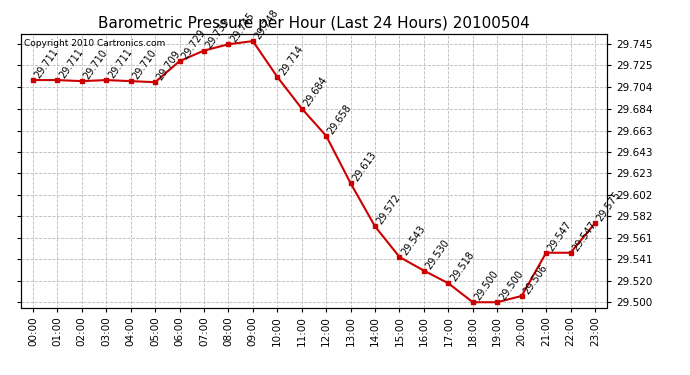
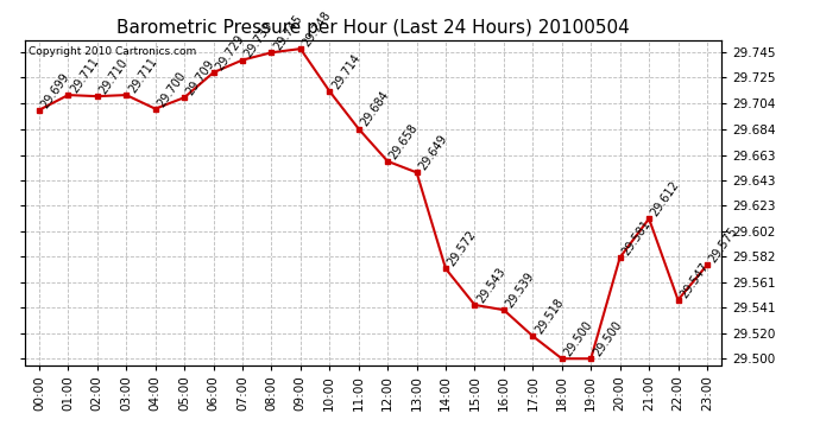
00:00: 29.711 -> 29.699
04:00: 29.710 -> 29.700
13:00: 29.613 -> 29.649
16:00: 29.530 -> 29.539
20:00: 29.506 -> 29.581
21:00: 29.547 -> 29.612
